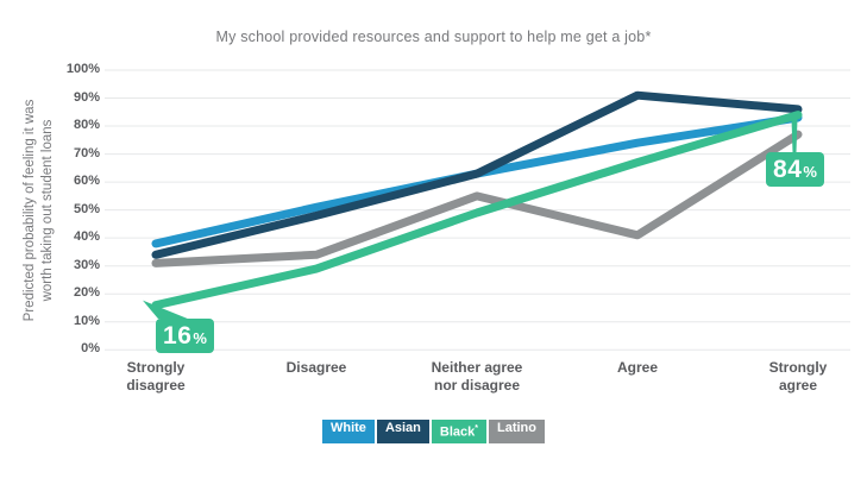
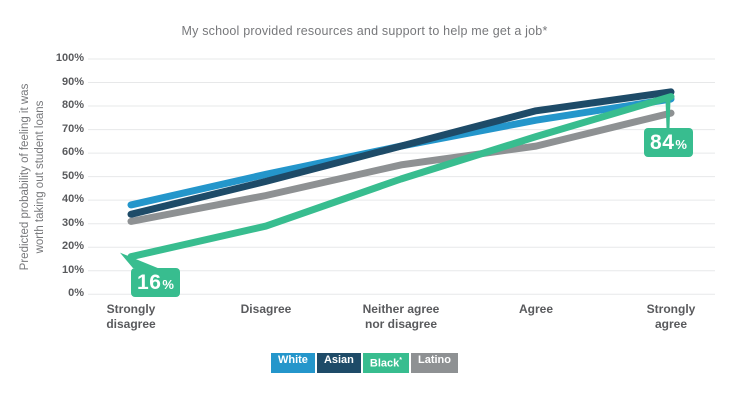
Latino/Disagree: 34% -> 42%
Latino/Agree: 41% -> 63%
Asian/Agree: 91% -> 78%
